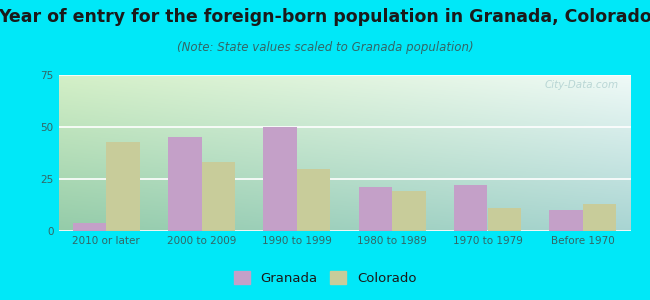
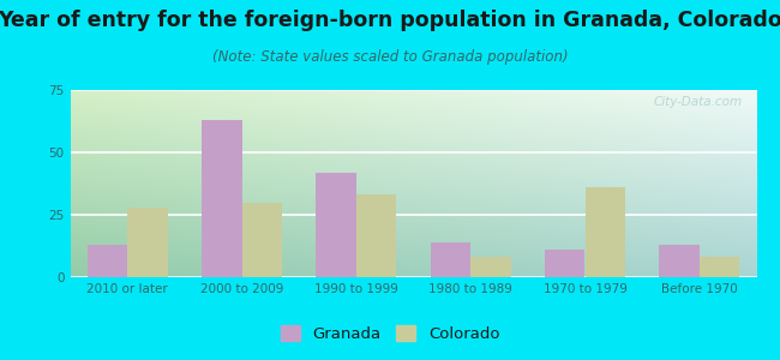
Granada/2010 or later: 4 -> 13
Colorado/2010 or later: 43 -> 28
Granada/2000 to 2009: 45 -> 63
Colorado/2000 to 2009: 33 -> 30
Granada/1990 to 1999: 50 -> 42
Colorado/1990 to 1999: 30 -> 33
Granada/1980 to 1989: 21 -> 14
Colorado/1980 to 1989: 19 -> 8
Granada/1970 to 1979: 22 -> 11
Colorado/1970 to 1979: 11 -> 36
Granada/Before 1970: 10 -> 13
Colorado/Before 1970: 13 -> 8
